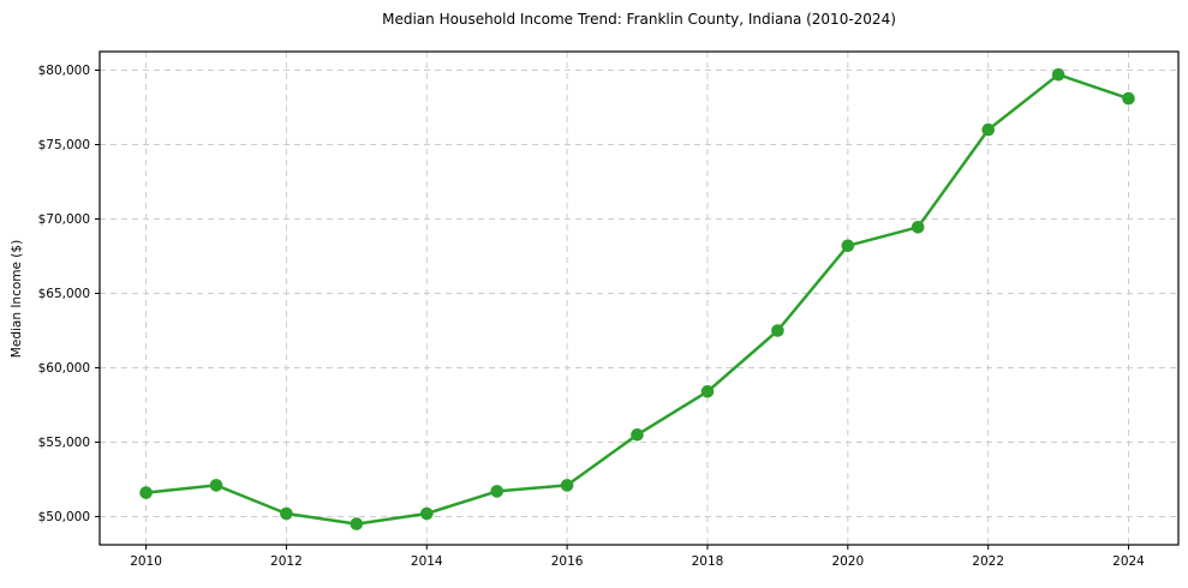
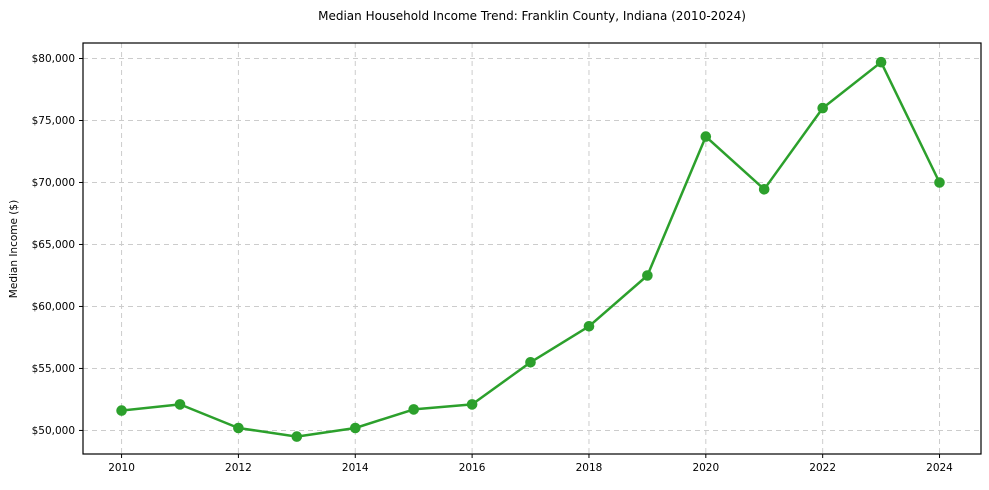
2020: $68200 -> $73700
2024: $78100 -> $70000
